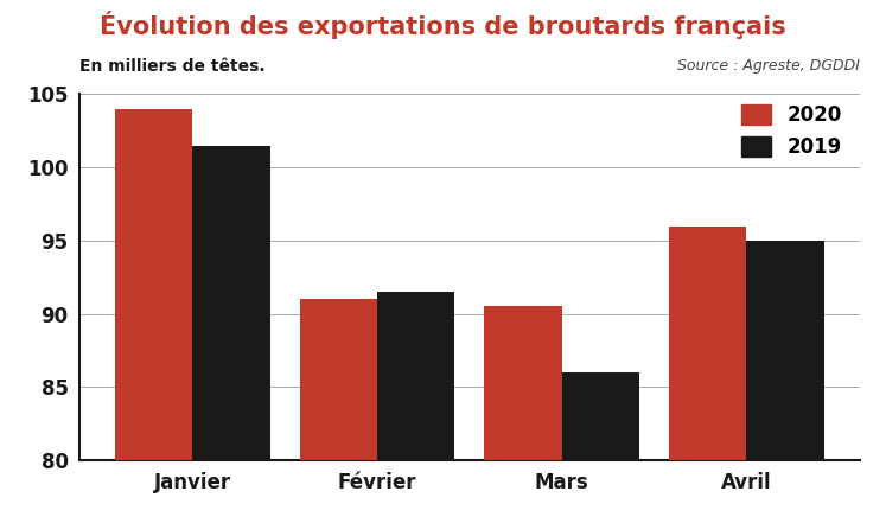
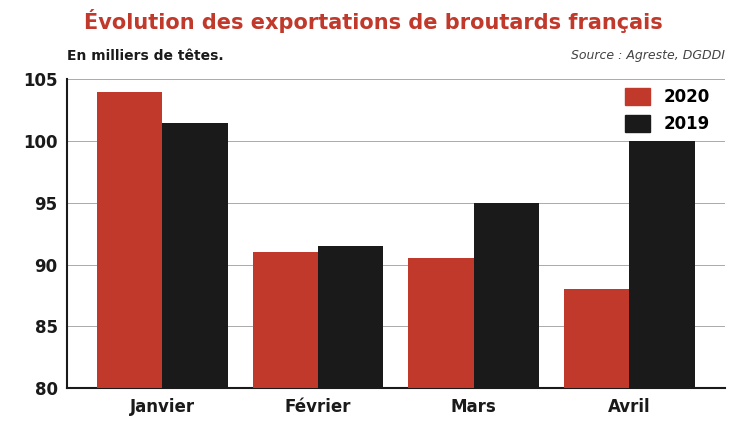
2019/Mars: 86.0 -> 95.0
2020/Avril: 96.0 -> 88.0
2019/Avril: 95.0 -> 100.0
